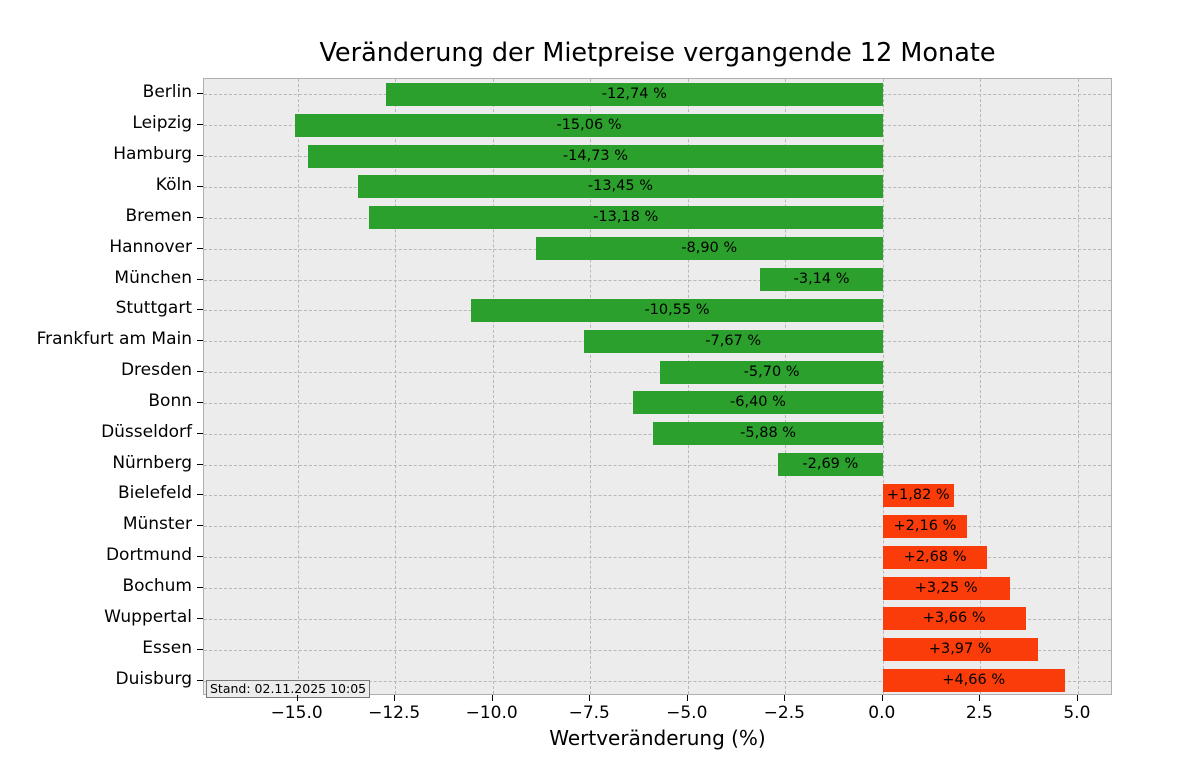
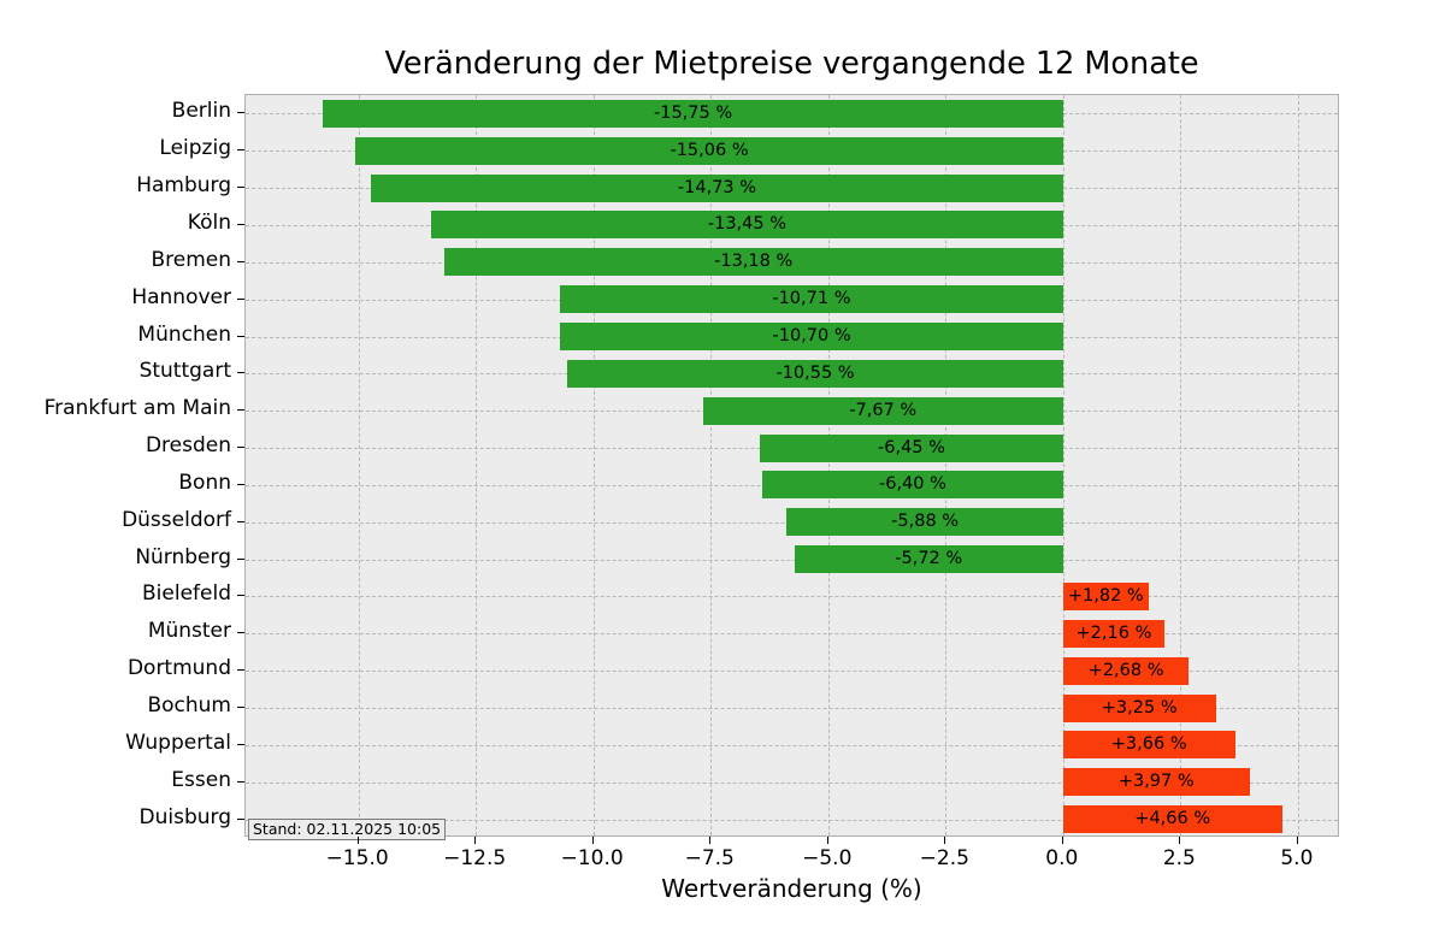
Berlin: -12,74 -> -15,75
Hannover: -8,90 -> -10,71
München: -3,14 -> -10,70
Dresden: -5,70 -> -6,45
Nürnberg: -2,69 -> -5,72
